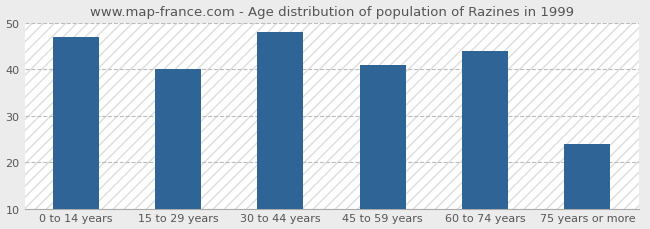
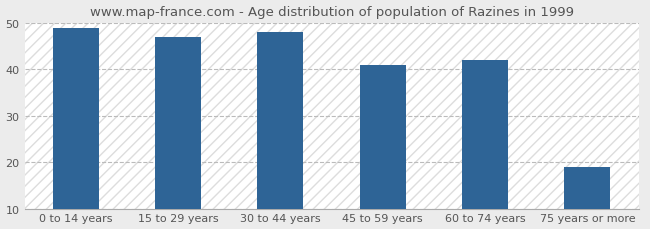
0 to 14 years: 47 -> 49
15 to 29 years: 40 -> 47
60 to 74 years: 44 -> 42
75 years or more: 24 -> 19
